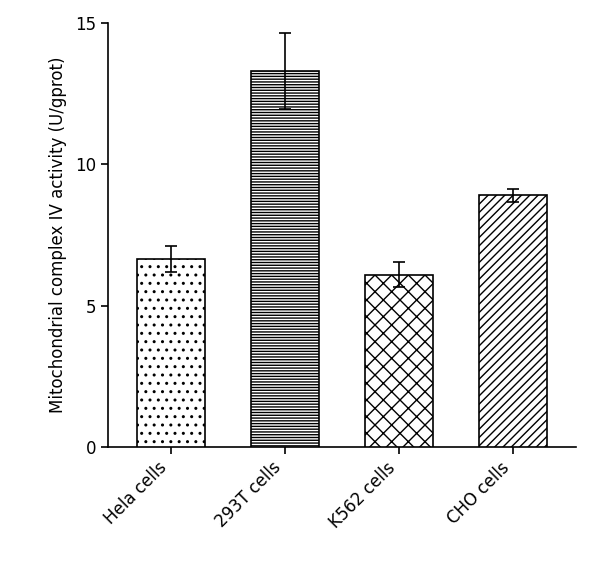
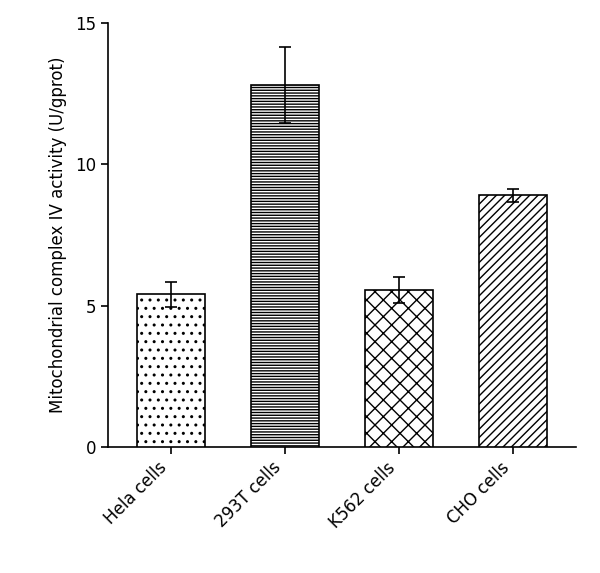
Hela cells: 6.65 -> 5.40
293T cells: 13.30 -> 12.80
K562 cells: 6.10 -> 5.55
